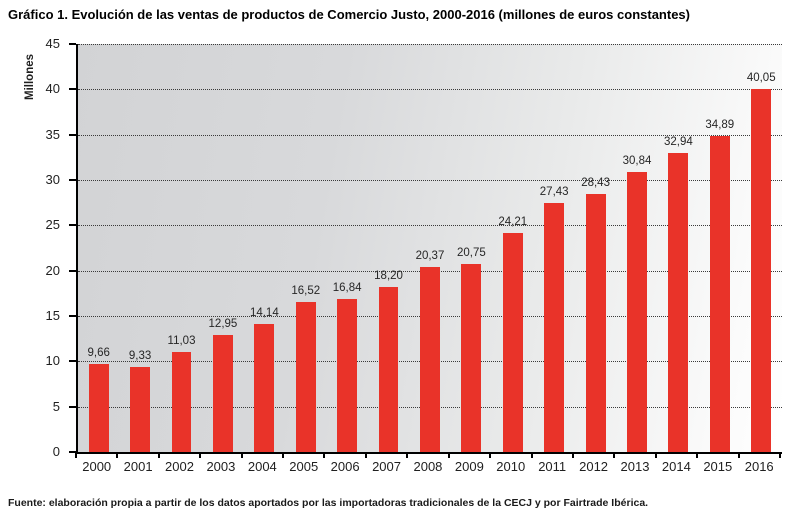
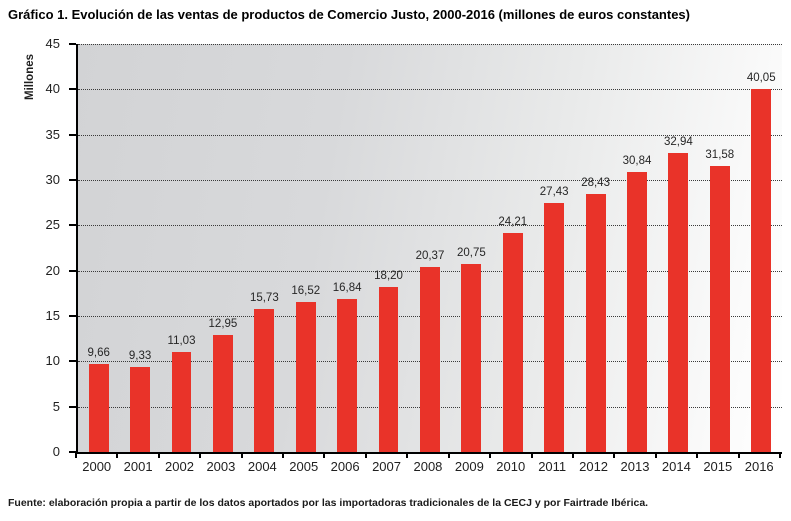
2004: 14,14 -> 15,73
2015: 34,89 -> 31,58
